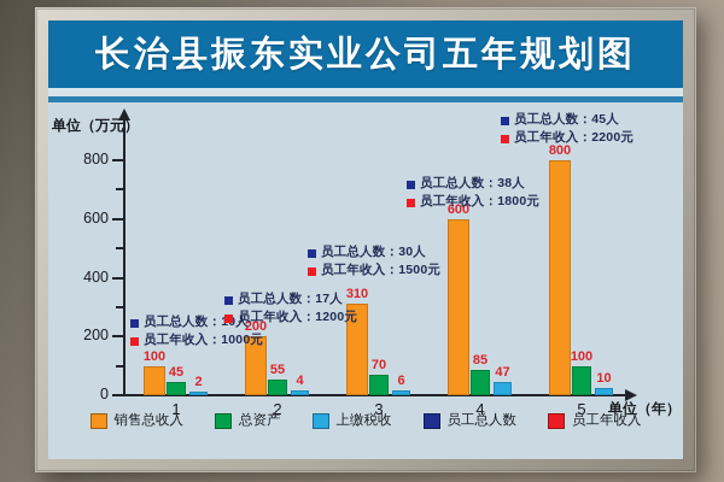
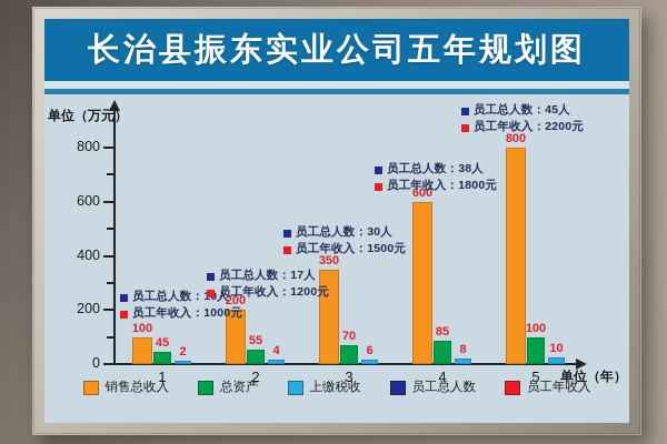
销售总收入/3: 310 -> 350
上缴税收/4: 47 -> 8
